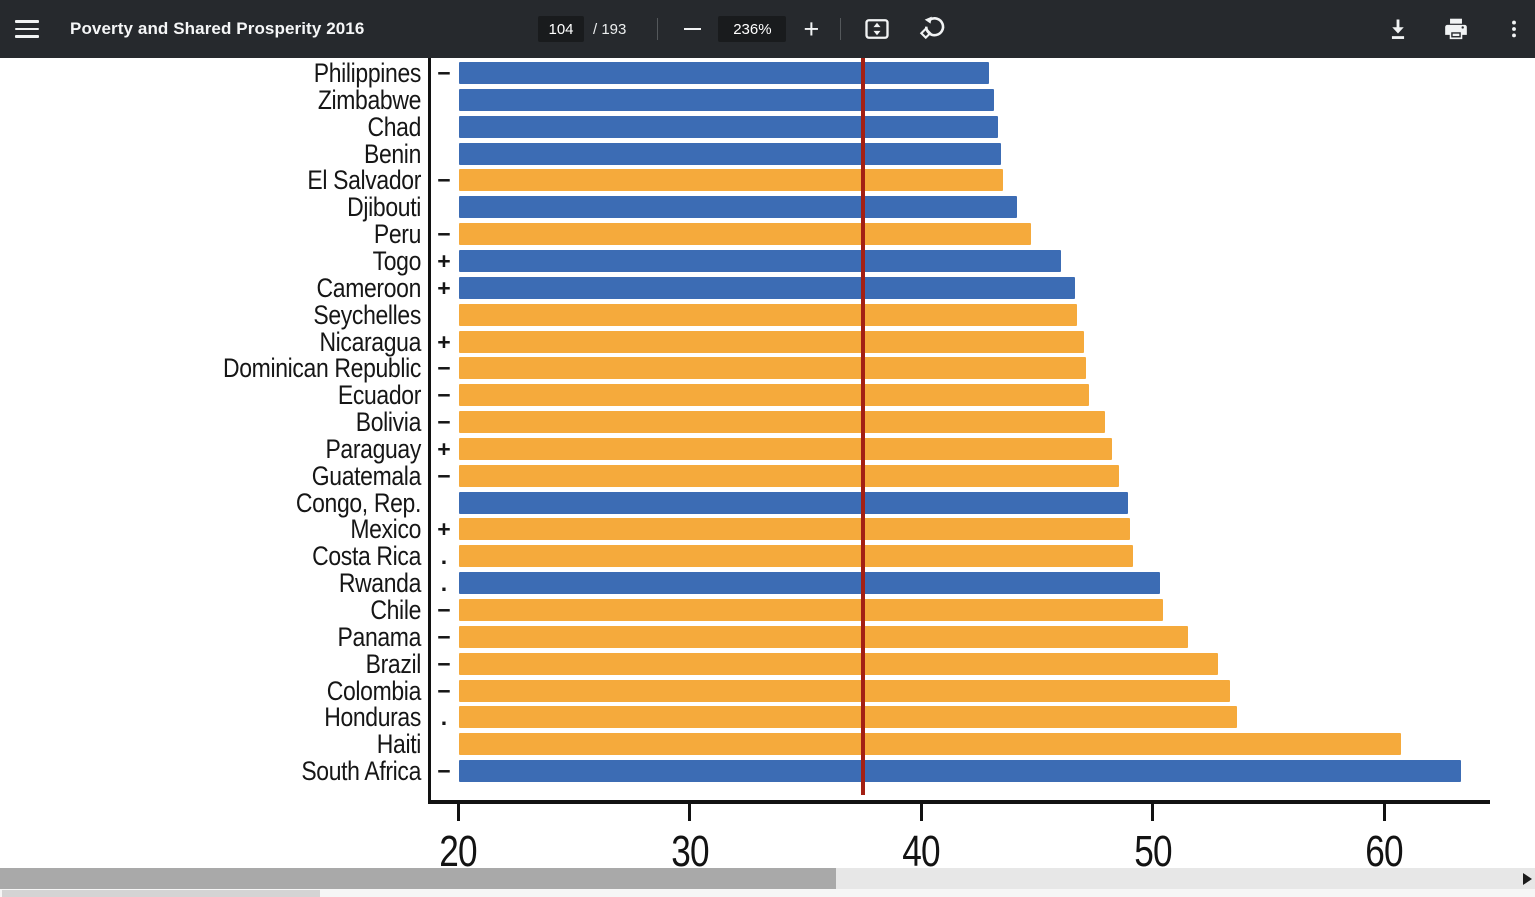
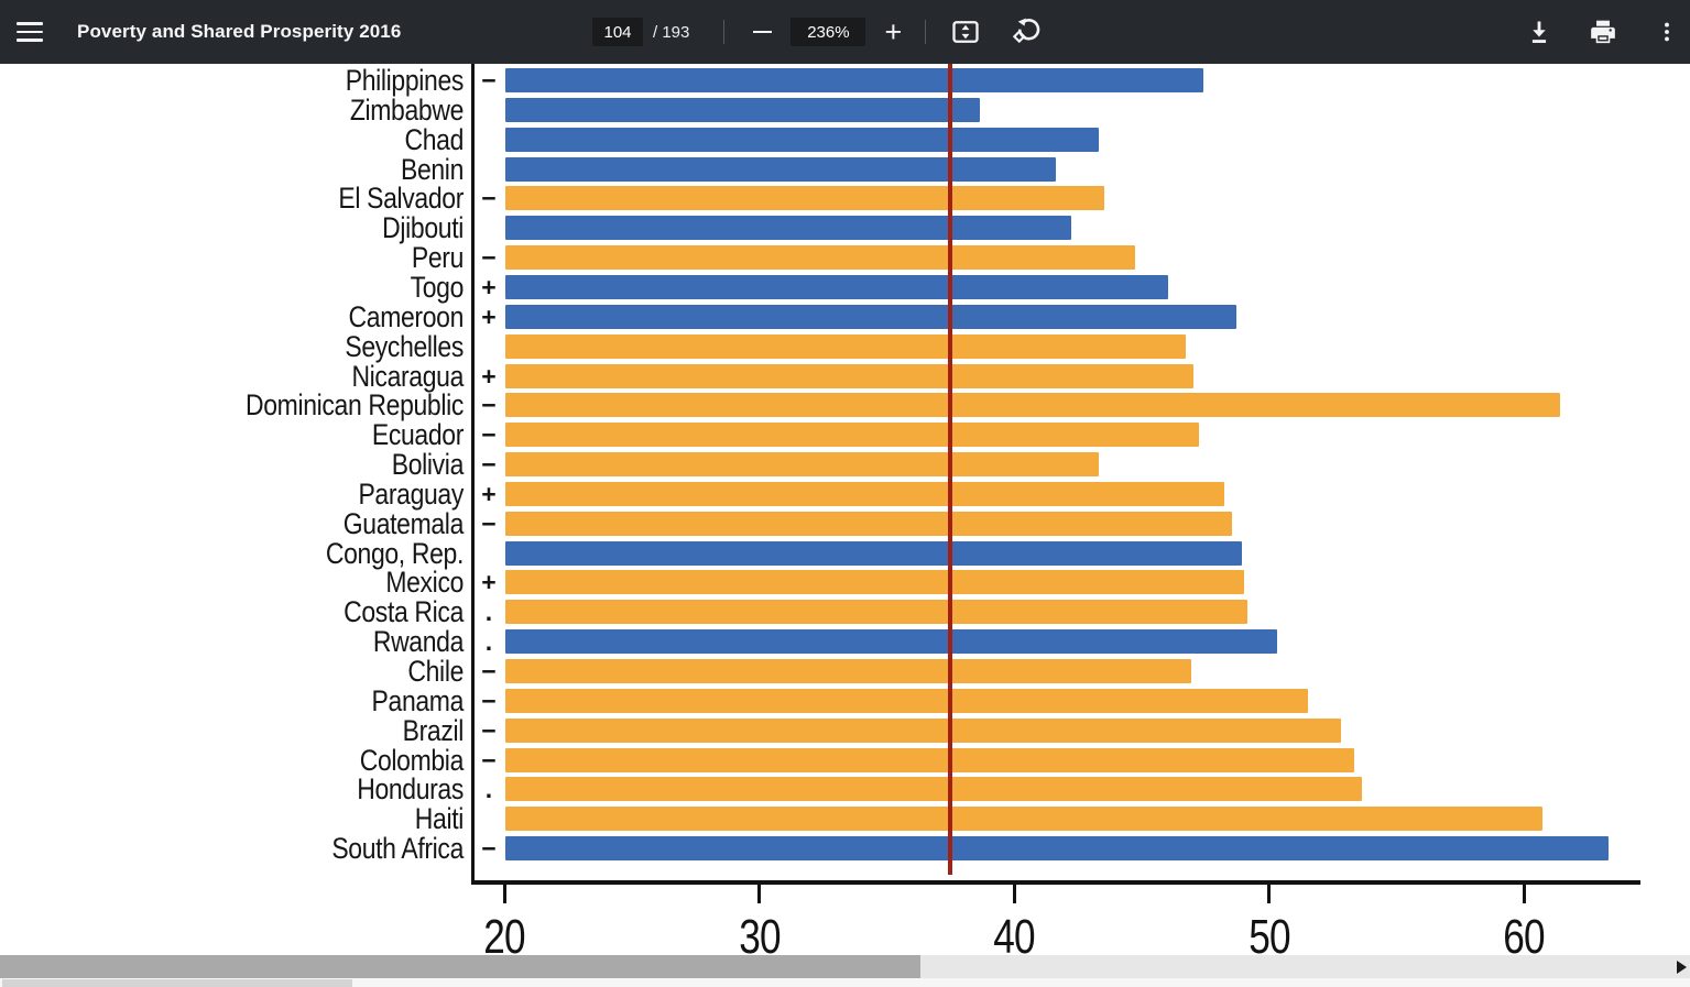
Philippines: 42.9 -> 47.4
Zimbabwe: 43.1 -> 38.6
Benin: 43.4 -> 41.6
Djibouti: 44.1 -> 42.2
Cameroon: 46.6 -> 48.7
Dominican Republic: 47.1 -> 61.4
Bolivia: 47.9 -> 43.3
Chile: 50.4 -> 46.9
